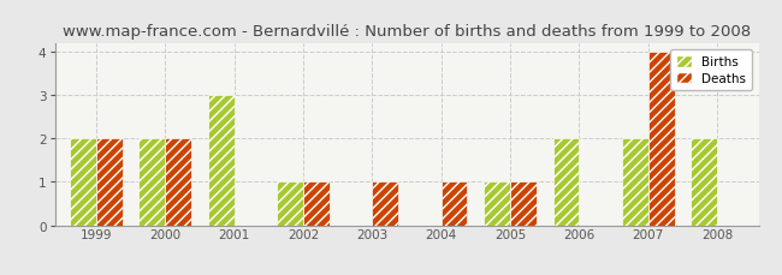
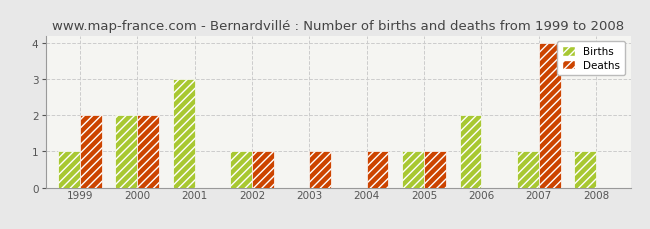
Births/1999: 2 -> 1
Births/2007: 2 -> 1
Births/2008: 2 -> 1
